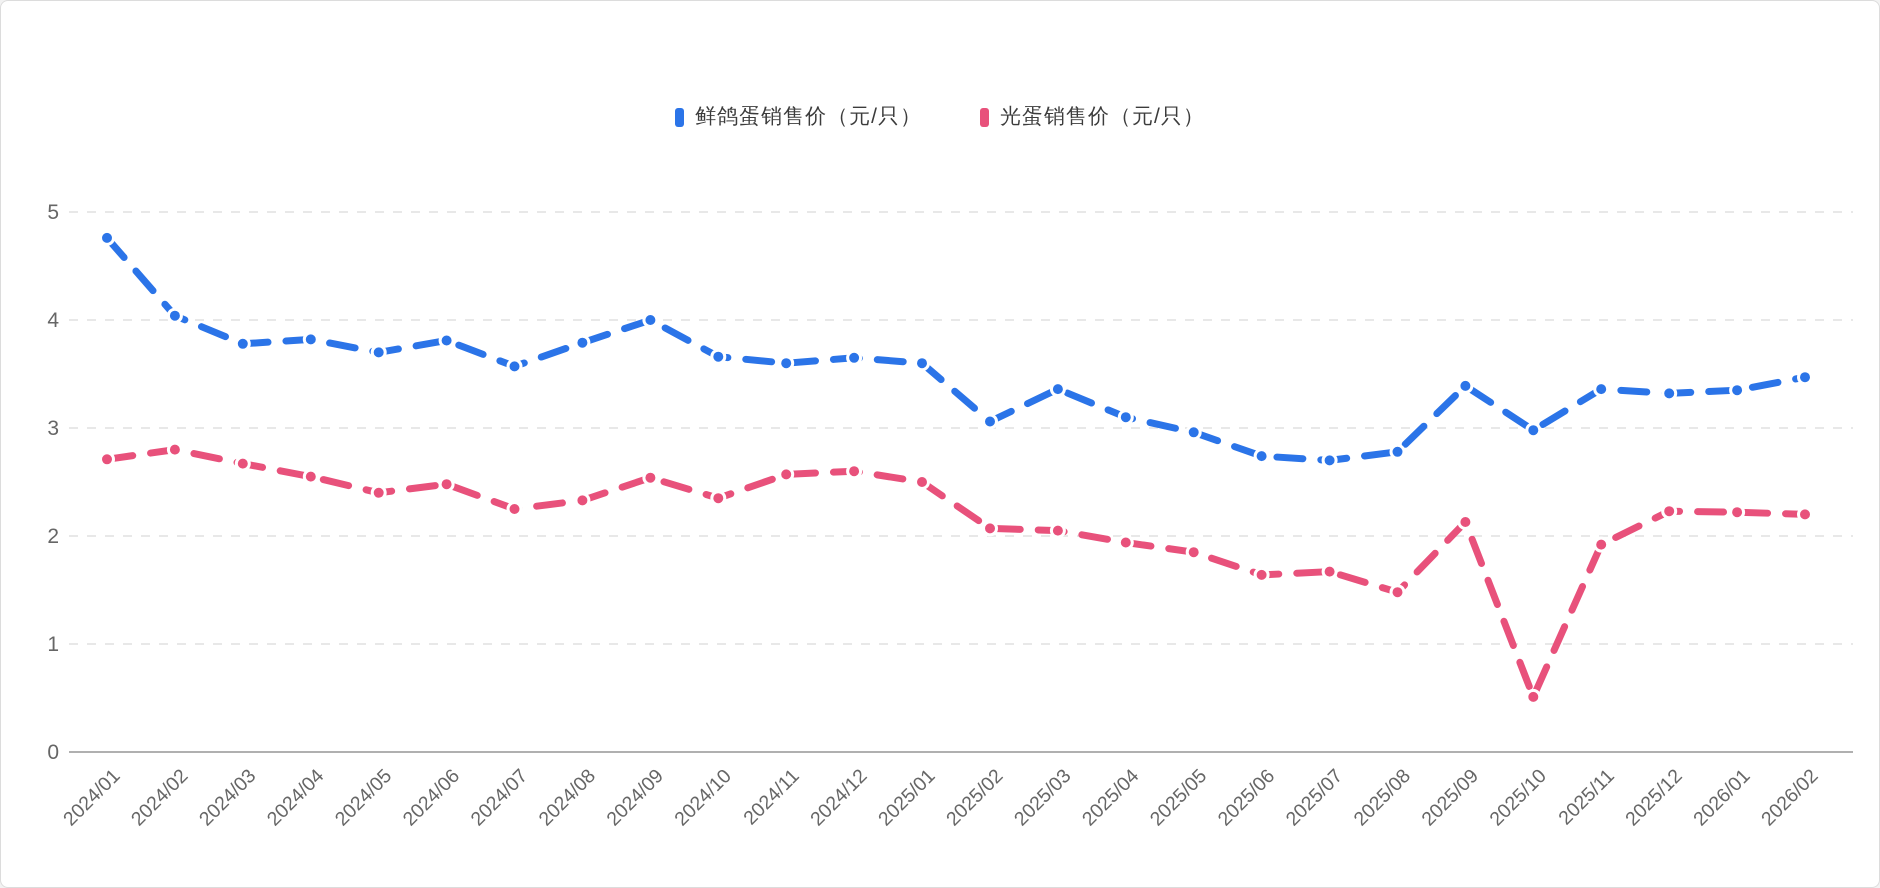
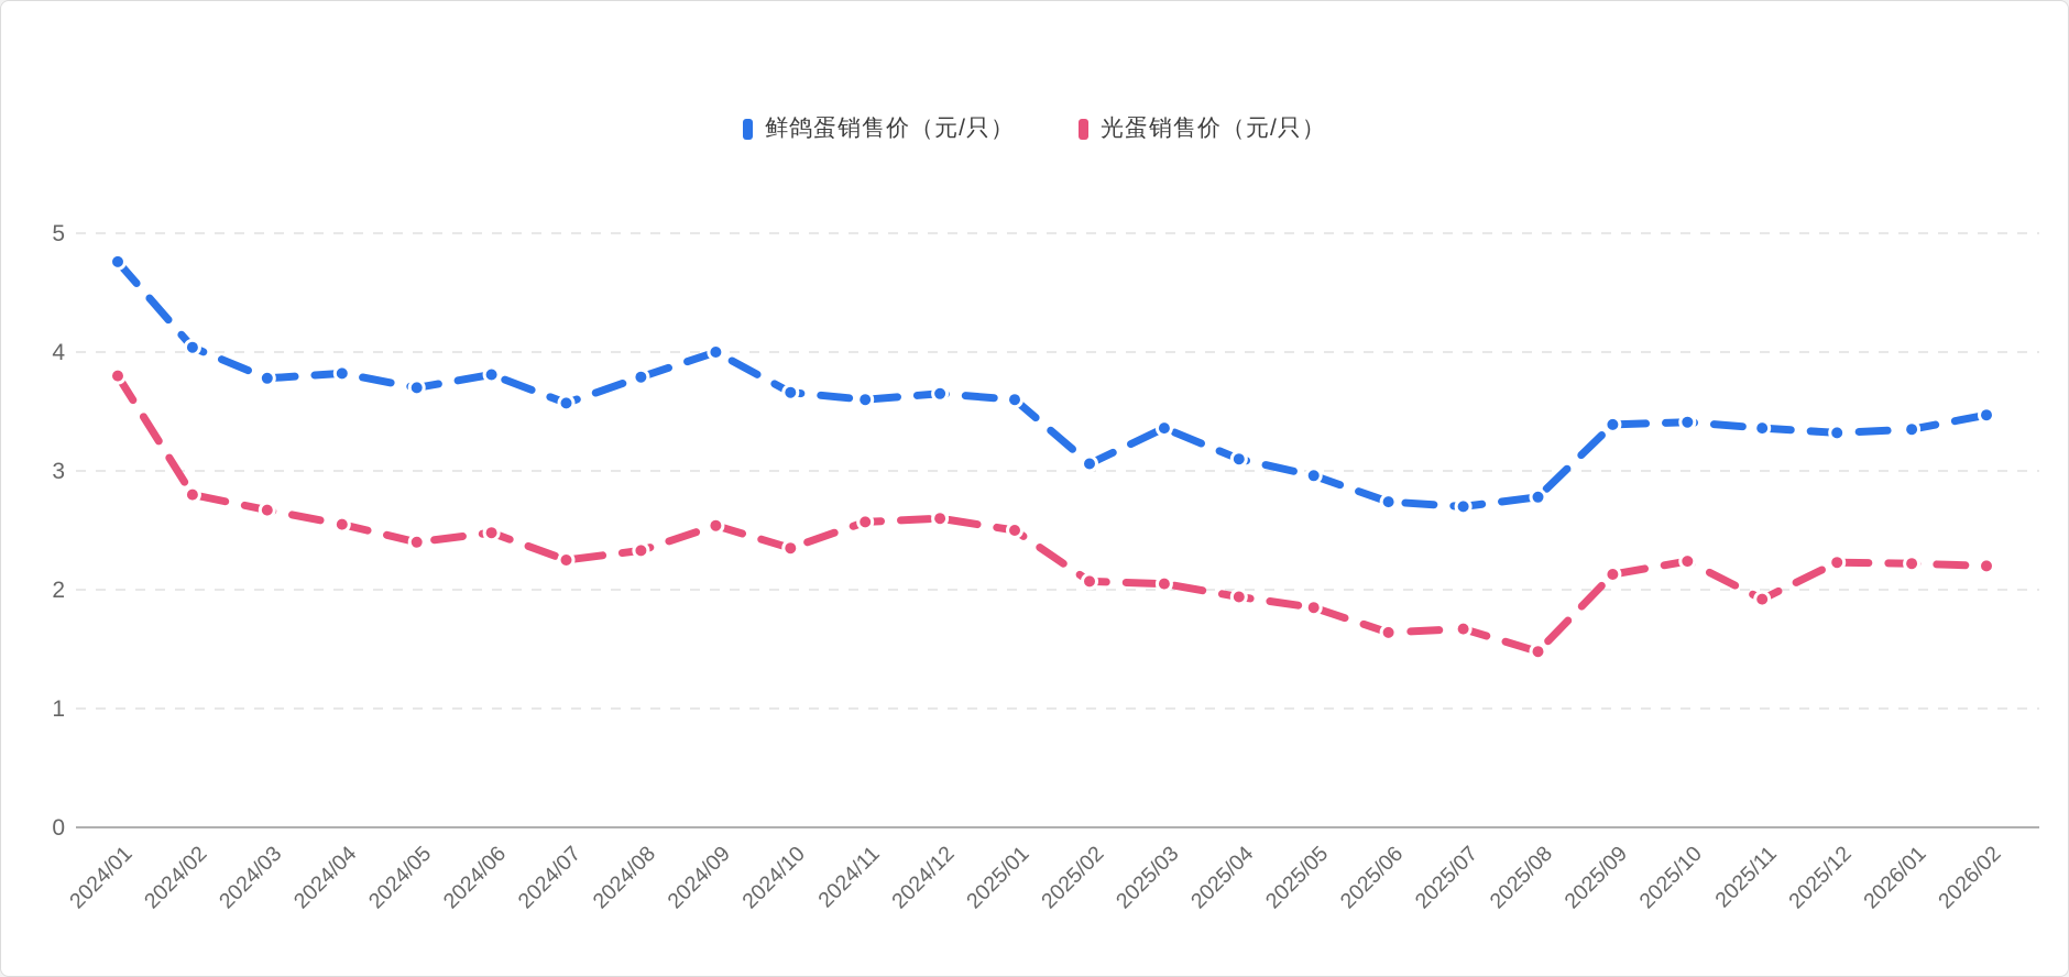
光蛋销售价（元/只）/2024/01: 2.71 -> 3.80
鲜鸽蛋销售价（元/只）/2025/10: 2.98 -> 3.41
光蛋销售价（元/只）/2025/10: 0.51 -> 2.24
